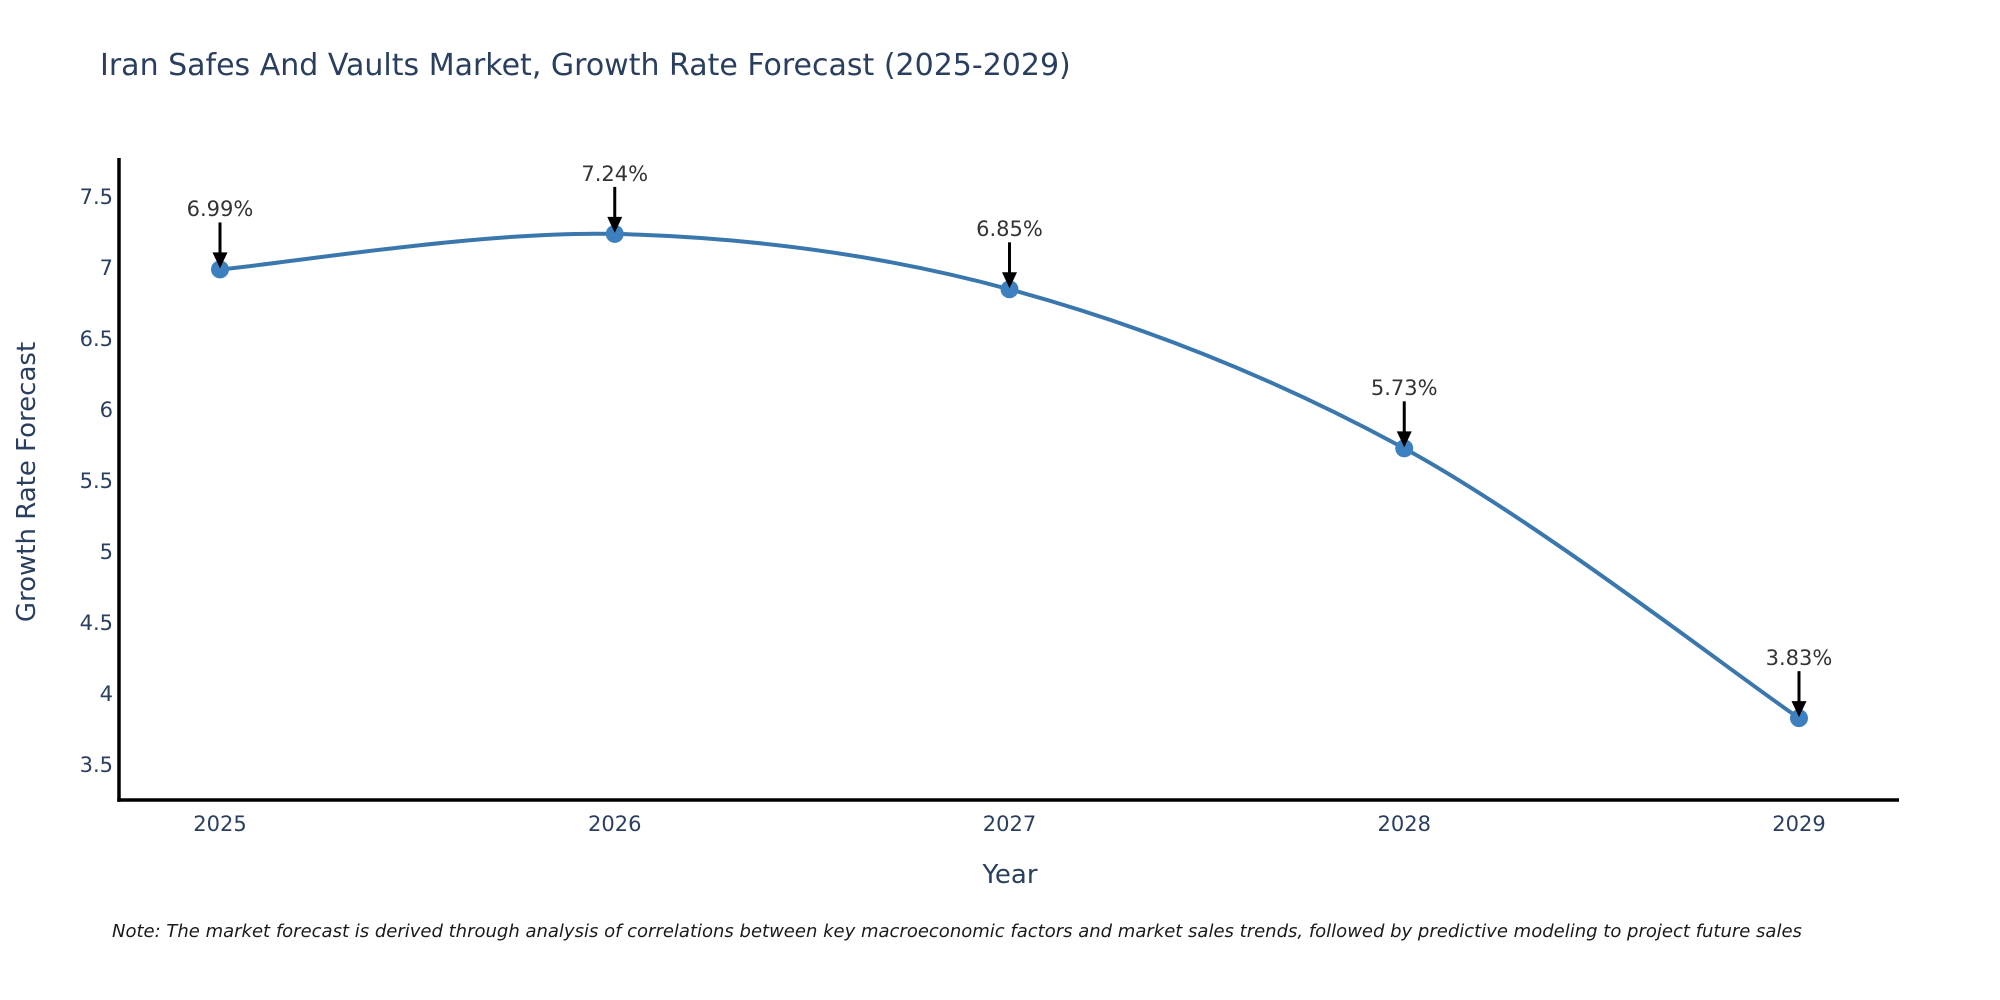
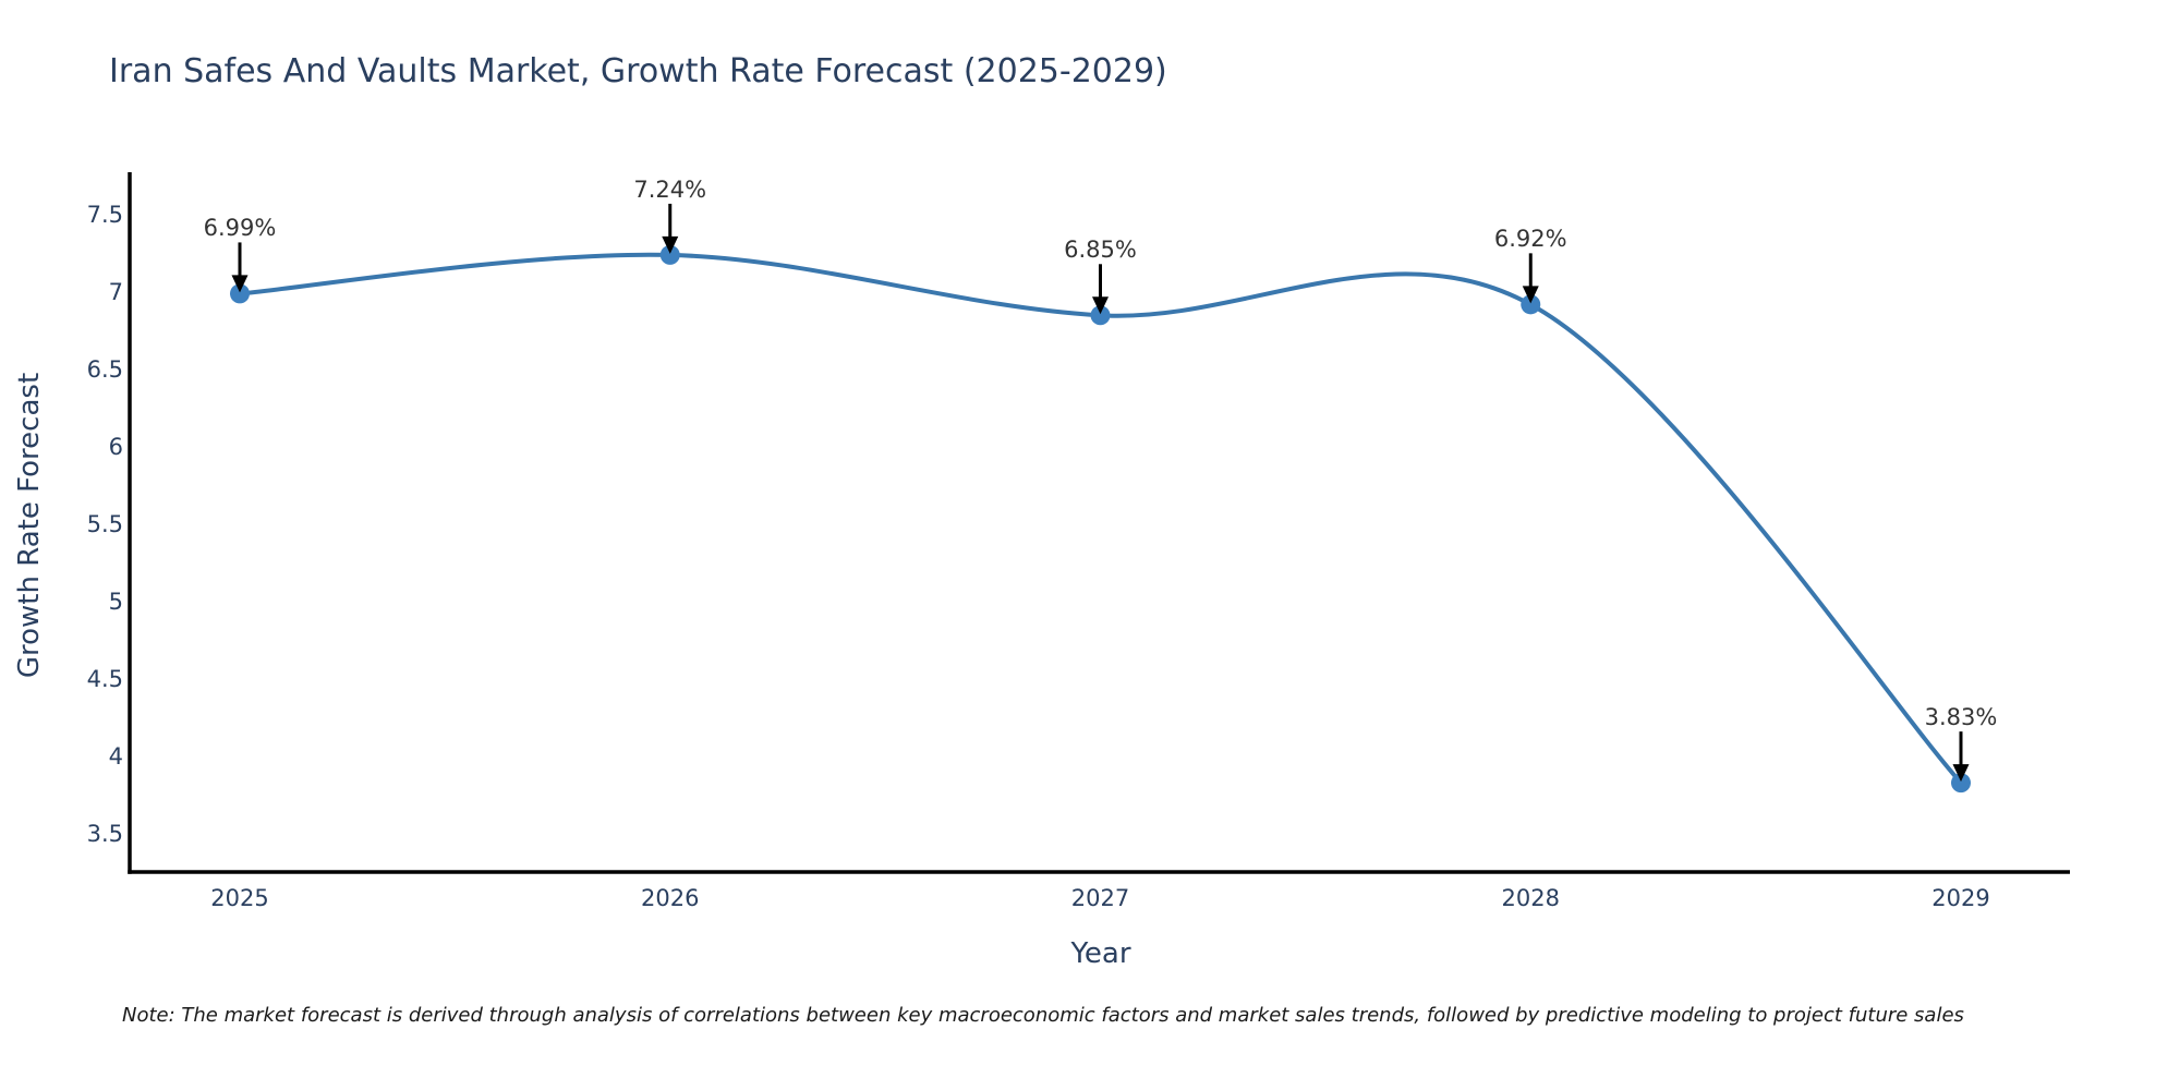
2028: 5.73% -> 6.92%
